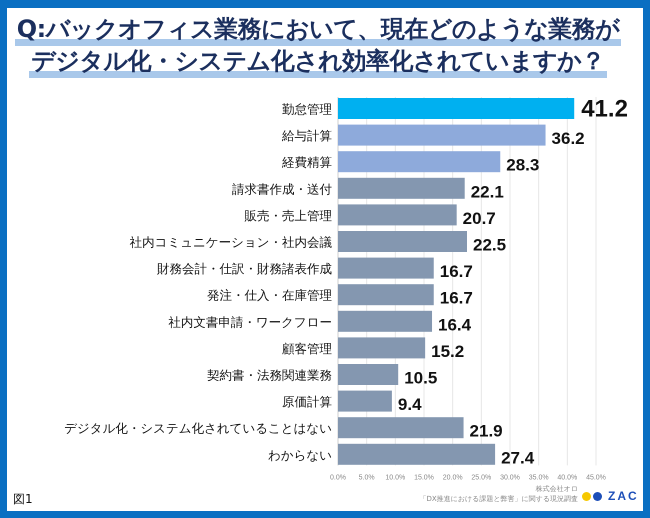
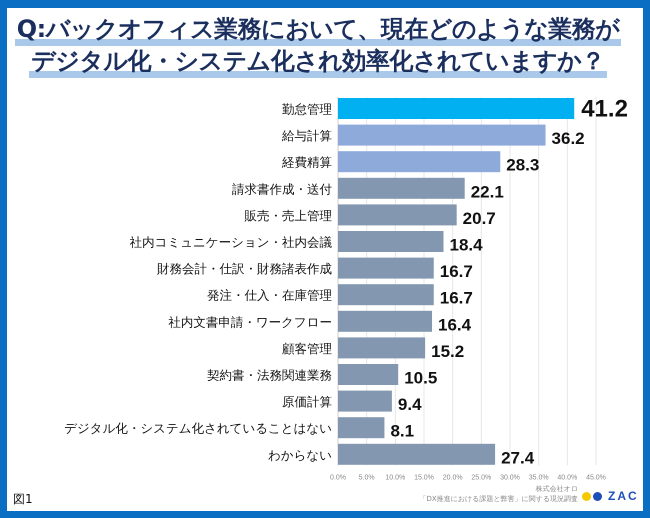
社内コミュニケーション・社内会議: 22.5 -> 18.4
デジタル化・システム化されていることはない: 21.9 -> 8.1
